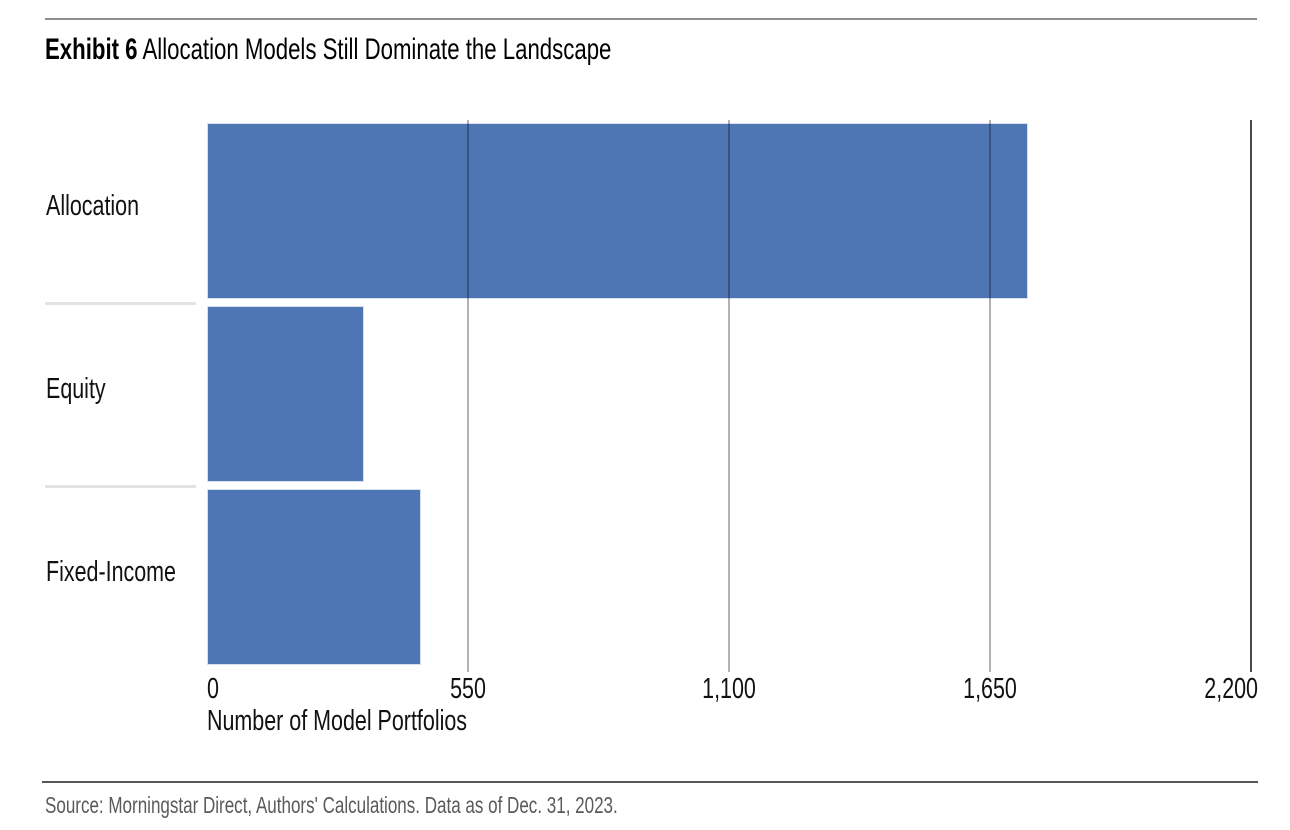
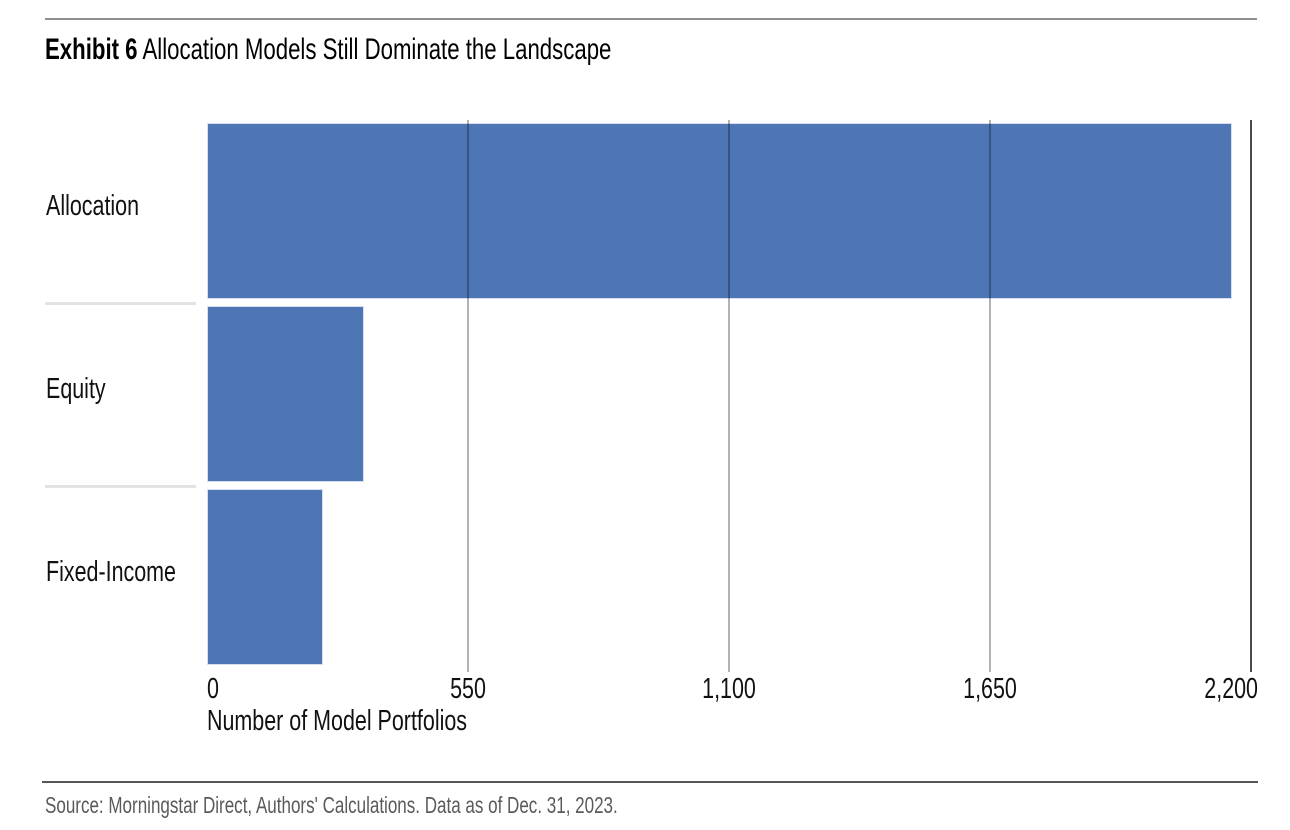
Allocation: 1730 -> 2160
Fixed-Income: 450 -> 240
